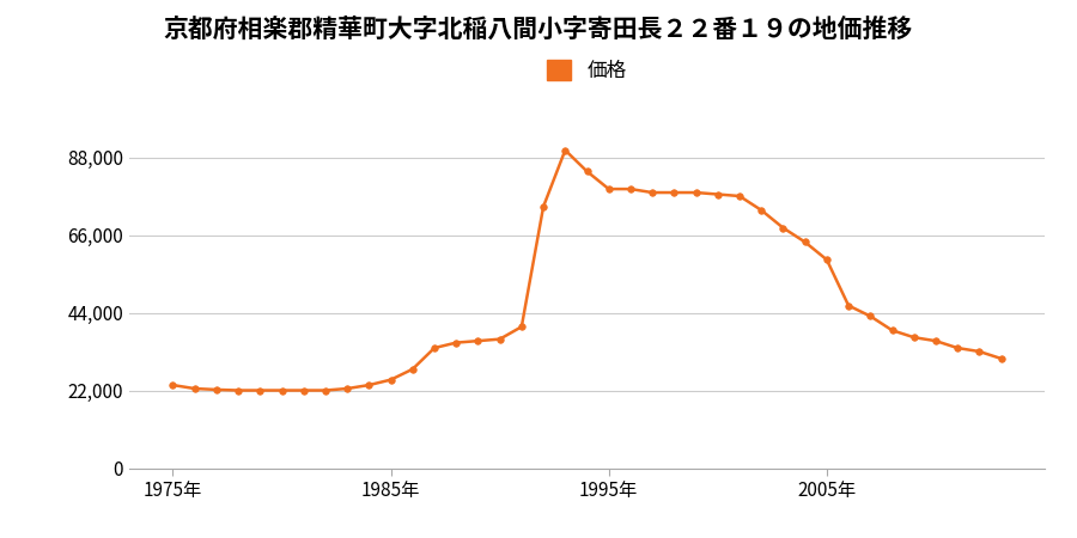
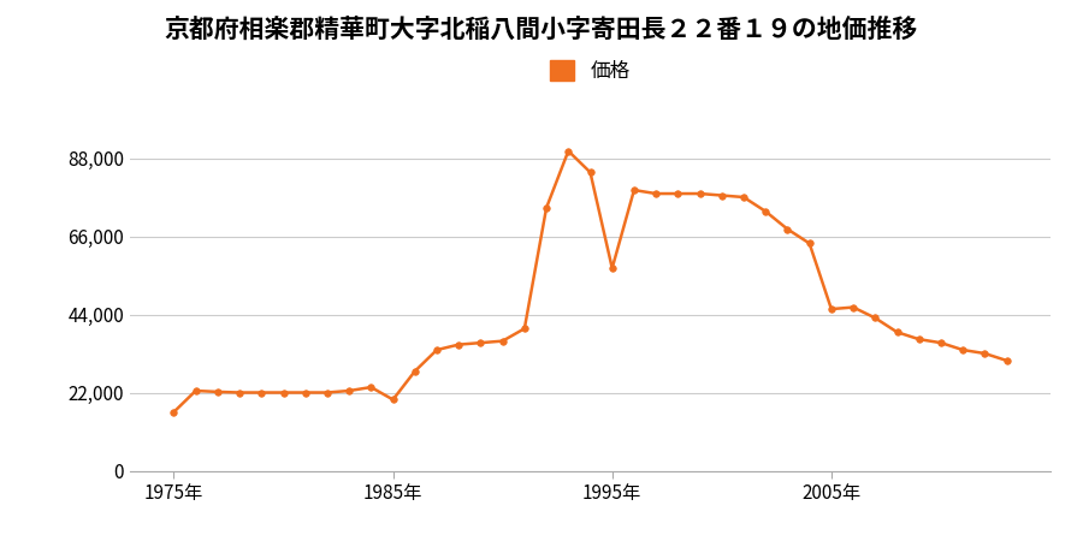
1975年: 23,500 -> 16,500
1985年: 25,000 -> 20,000
1995年: 79,000 -> 57,000
2005年: 59,000 -> 45,500
